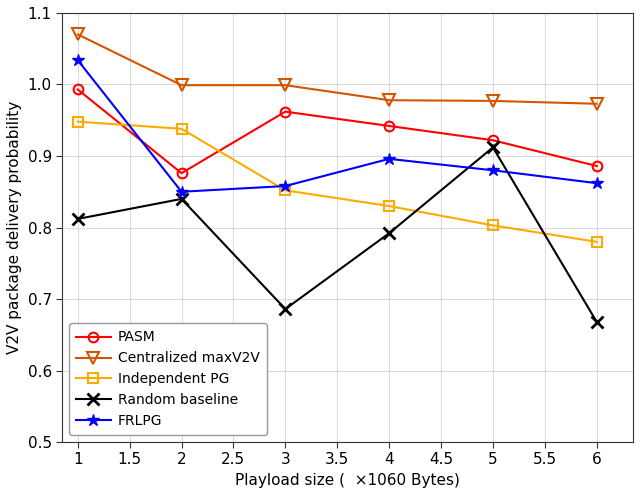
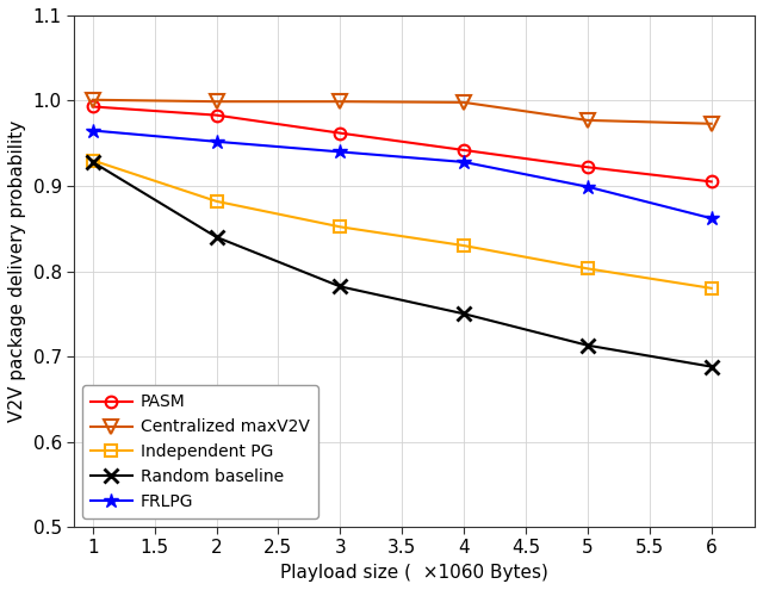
Centralized maxV2V/1: 1.070 -> 1.001
Independent PG/1: 0.948 -> 0.930
Random baseline/1: 0.812 -> 0.928
FRLPG/1: 1.034 -> 0.965
PASM/2: 0.876 -> 0.983
Independent PG/2: 0.938 -> 0.882
FRLPG/2: 0.850 -> 0.952
Random baseline/3: 0.686 -> 0.782
FRLPG/3: 0.858 -> 0.940
Centralized maxV2V/4: 0.978 -> 0.998
Random baseline/4: 0.792 -> 0.750
FRLPG/4: 0.896 -> 0.928
Random baseline/5: 0.912 -> 0.713
FRLPG/5: 0.880 -> 0.899
PASM/6: 0.886 -> 0.905
Random baseline/6: 0.668 -> 0.688
